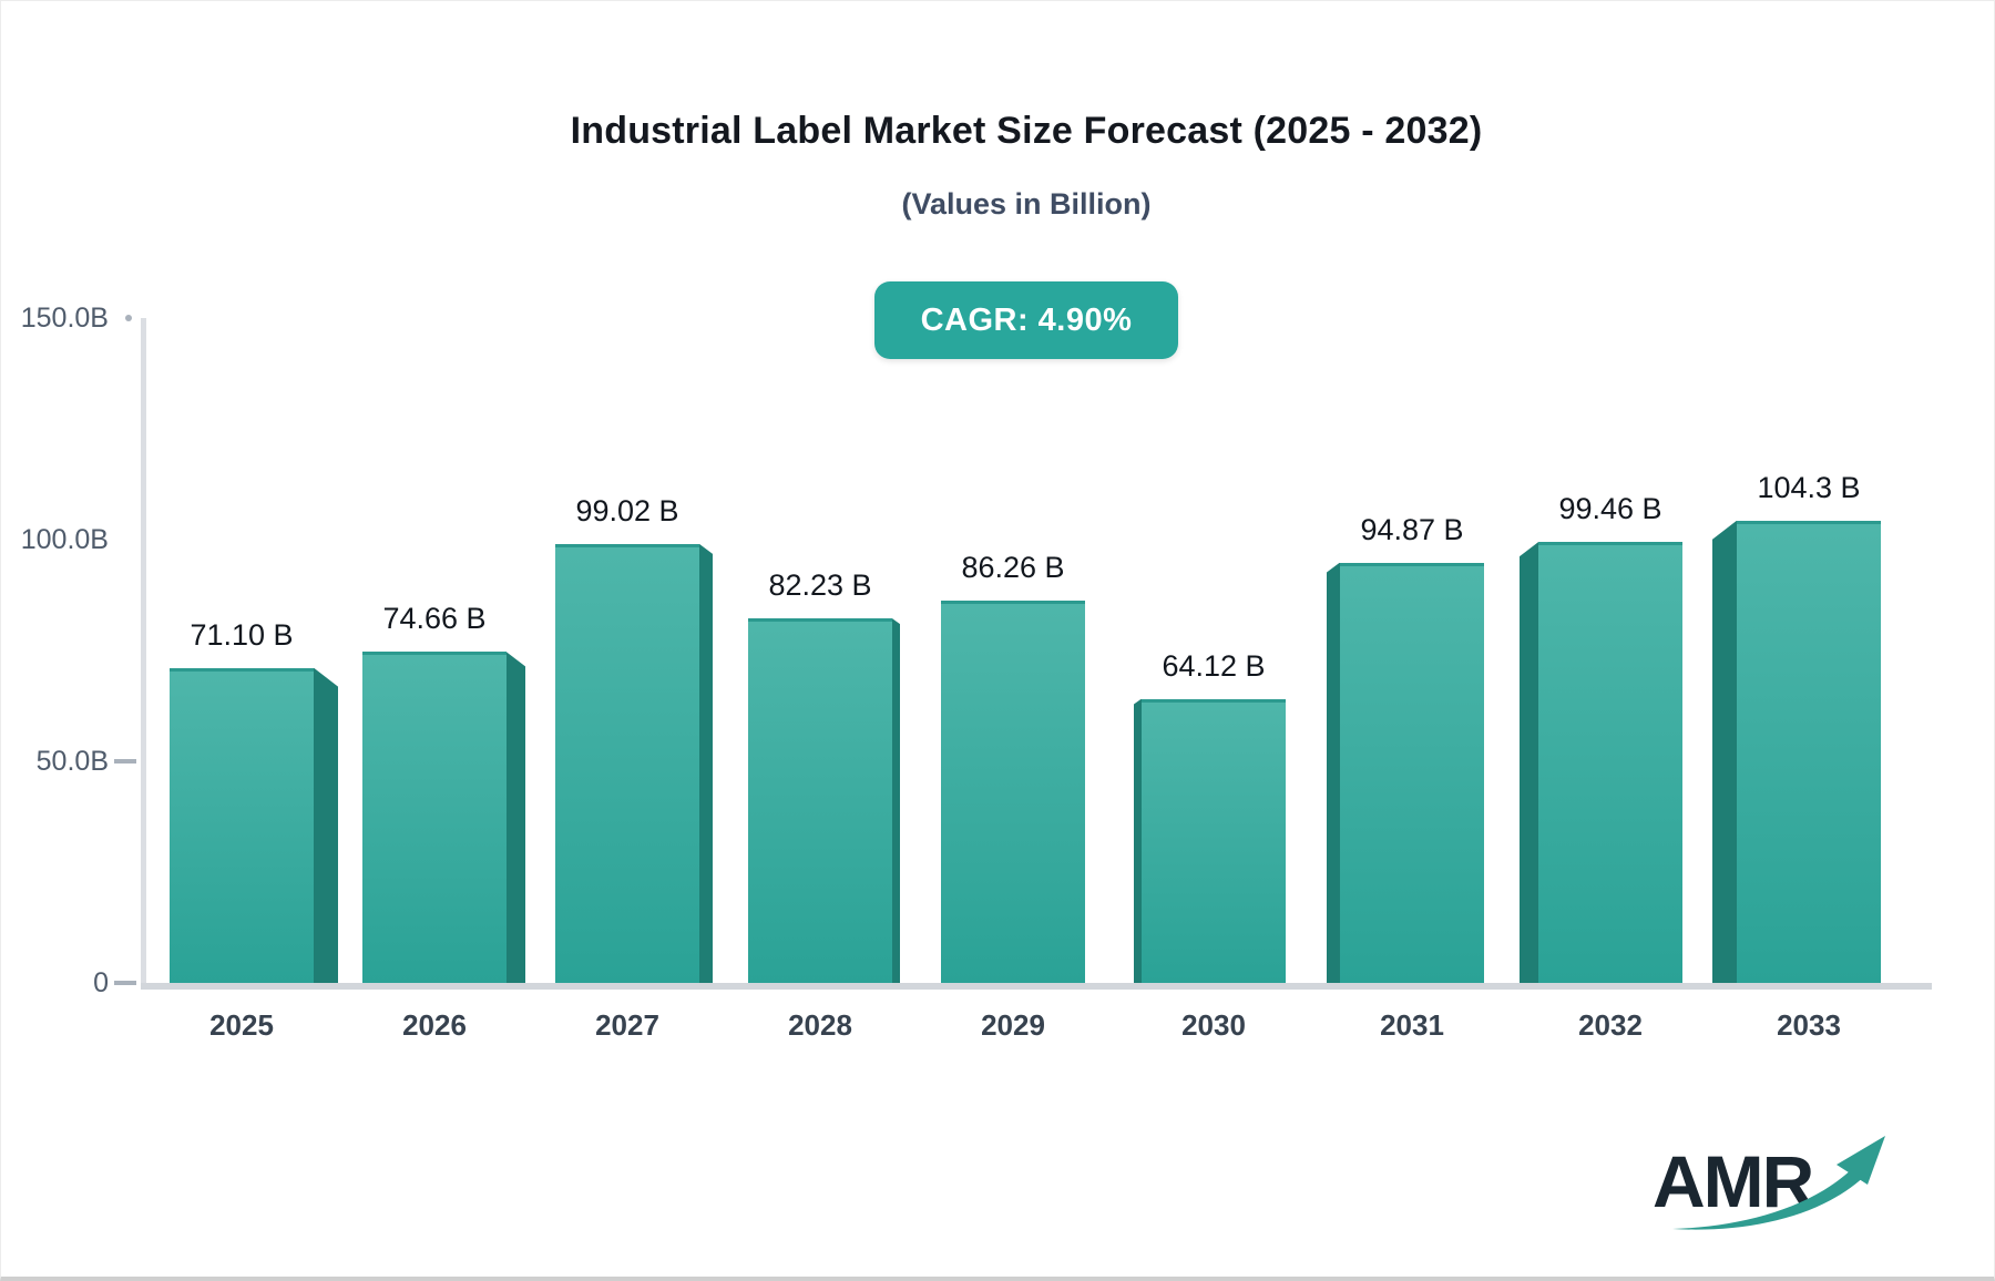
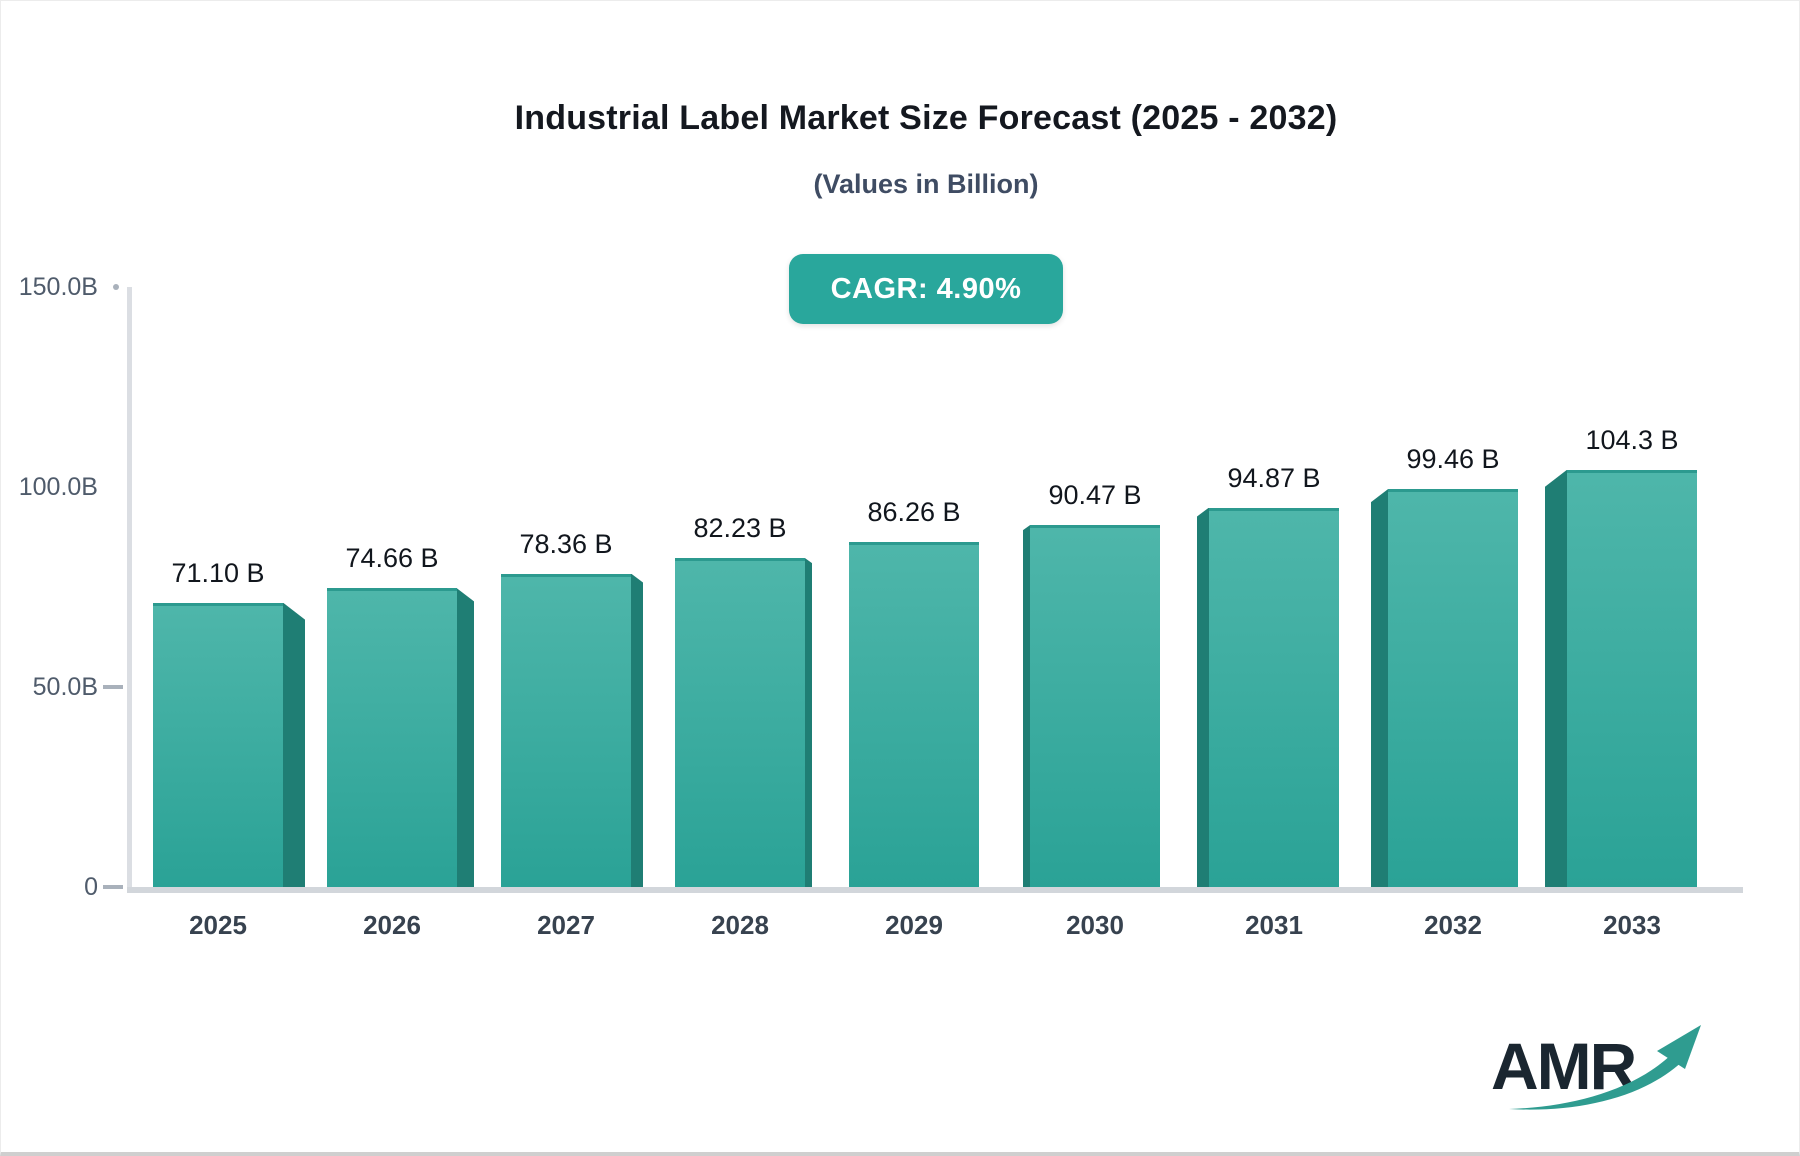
2027: 99.02 -> 78.36
2030: 64.12 -> 90.47
